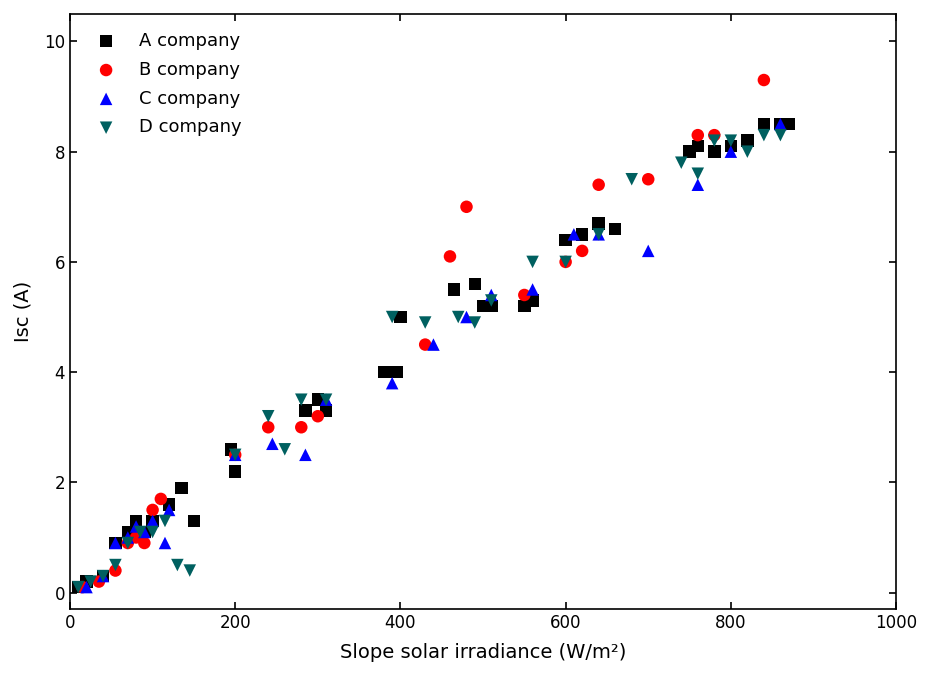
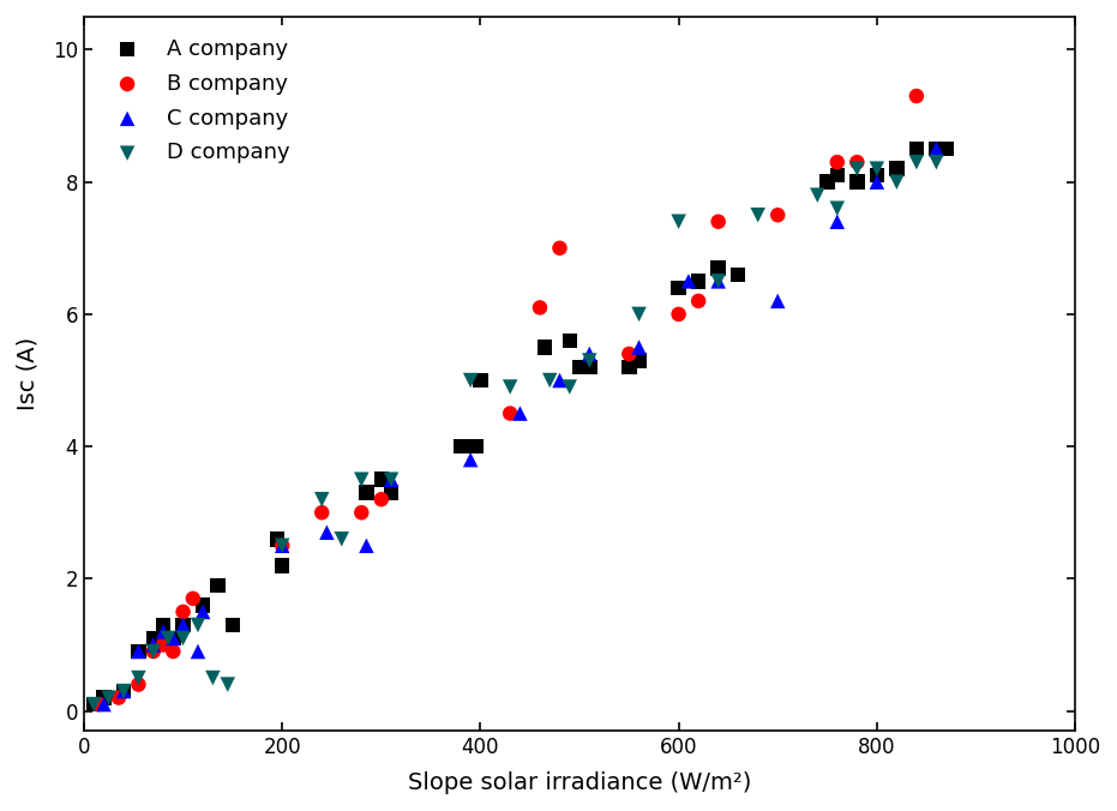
D company/600: 6.0 -> 7.4
